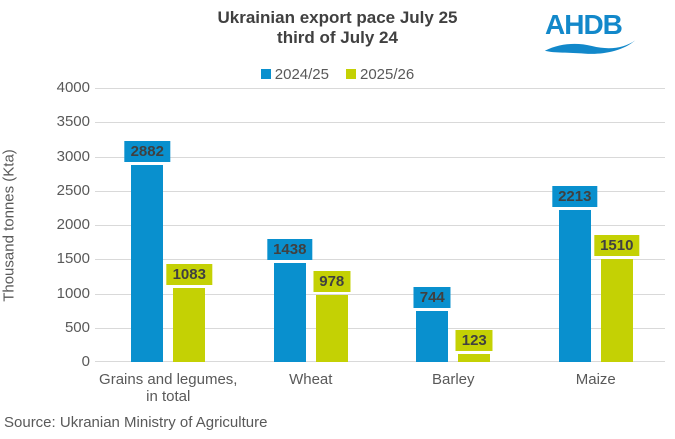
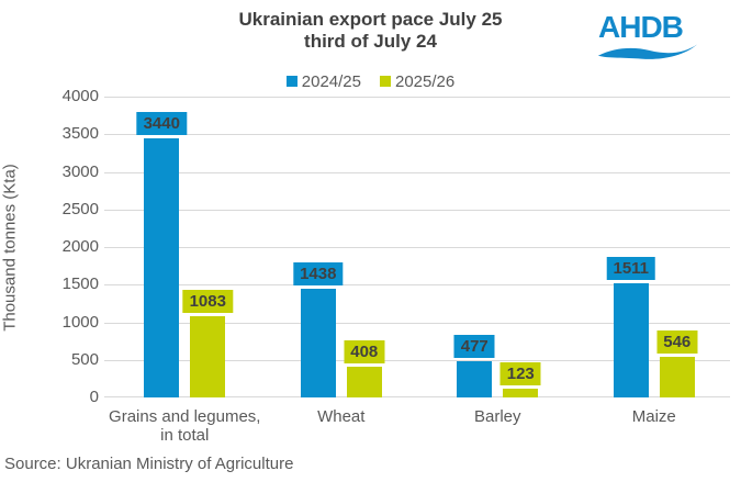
2024/25/Grains and legumes, in total: 2882 -> 3440
2025/26/Wheat: 978 -> 408
2024/25/Barley: 744 -> 477
2024/25/Maize: 2213 -> 1511
2025/26/Maize: 1510 -> 546
